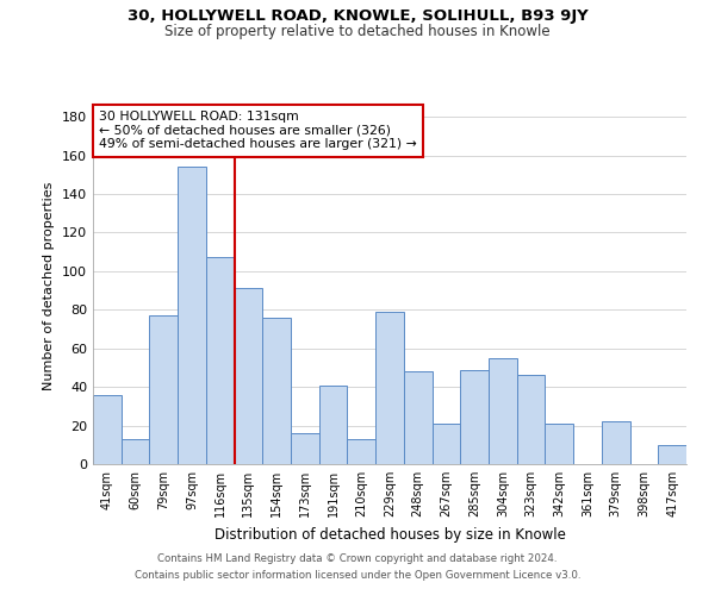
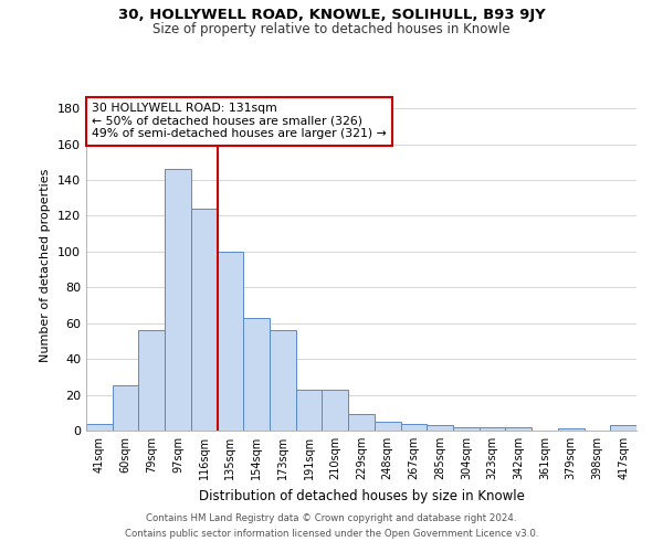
41sqm: 36 -> 4
60sqm: 13 -> 25
79sqm: 77 -> 56
97sqm: 154 -> 146
116sqm: 107 -> 124
135sqm: 91 -> 100
154sqm: 76 -> 63
173sqm: 16 -> 56
191sqm: 41 -> 23
210sqm: 13 -> 23
229sqm: 79 -> 9
248sqm: 48 -> 5
267sqm: 21 -> 4
285sqm: 49 -> 3
304sqm: 55 -> 2
323sqm: 46 -> 2
342sqm: 21 -> 2
379sqm: 22 -> 1
417sqm: 10 -> 3
